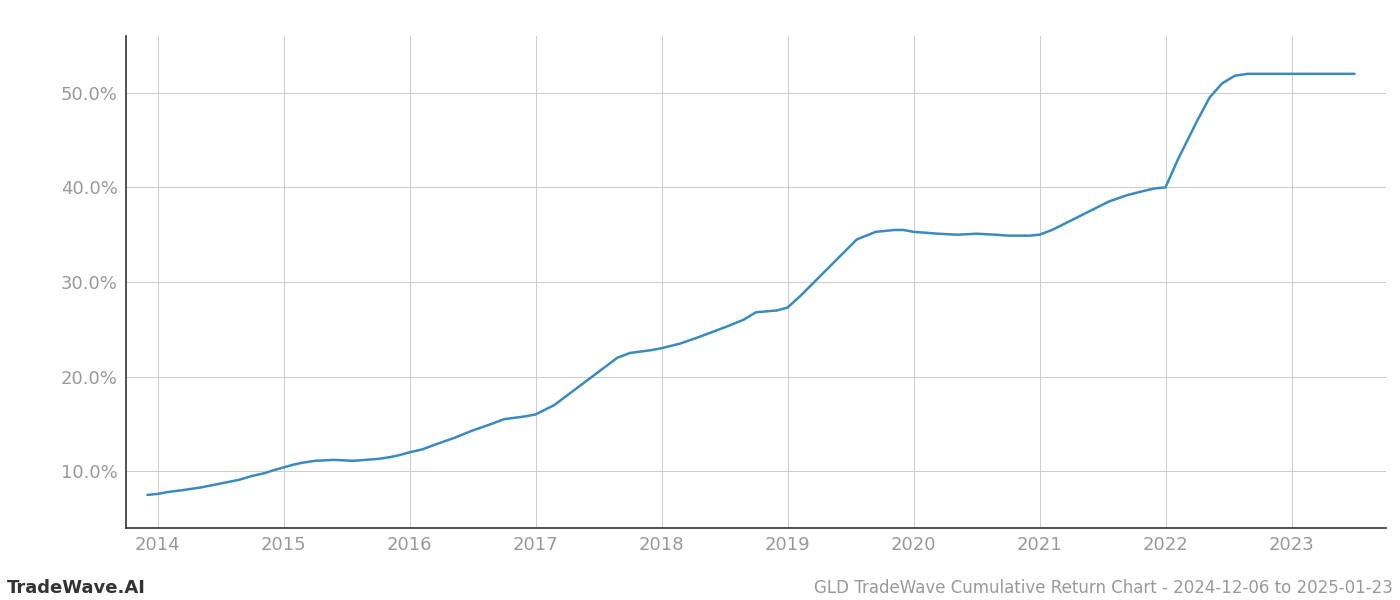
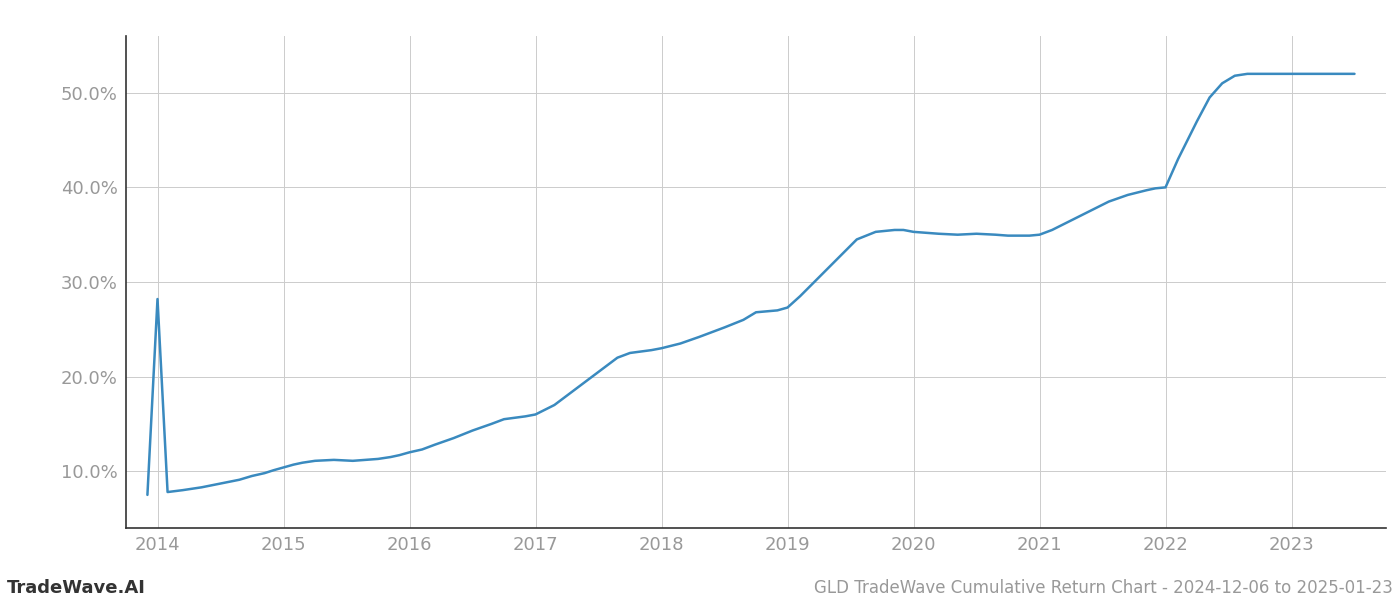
2014: 7.6% -> 28.2%
